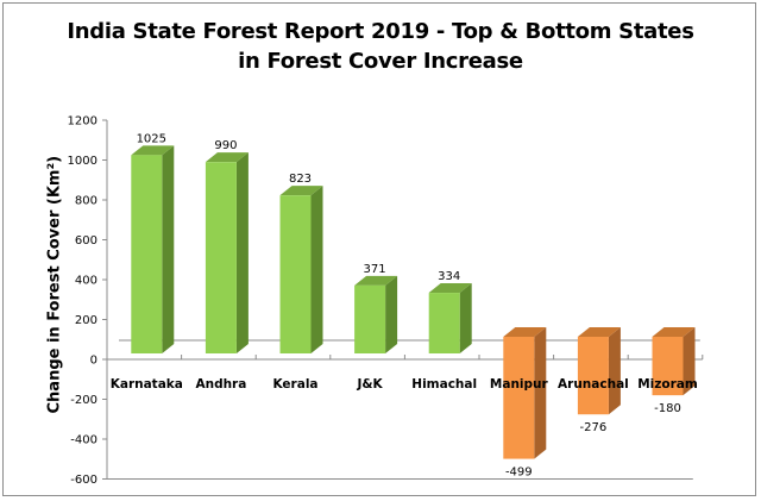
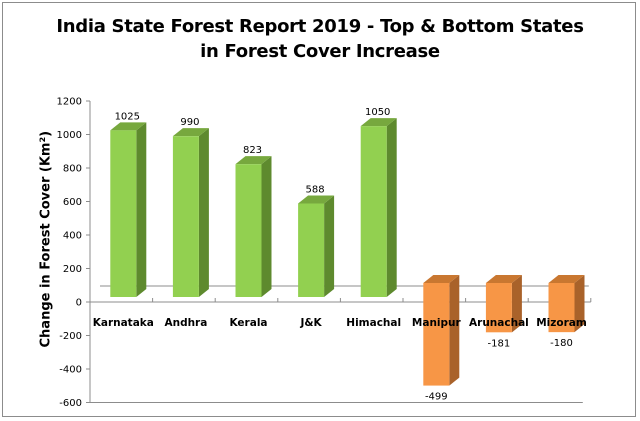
J&K: 371 -> 588
Himachal: 334 -> 1050
Arunachal: -276 -> -181
